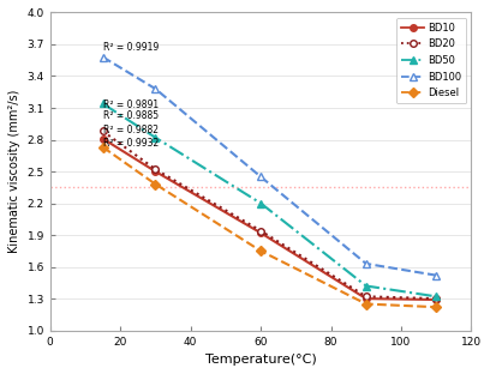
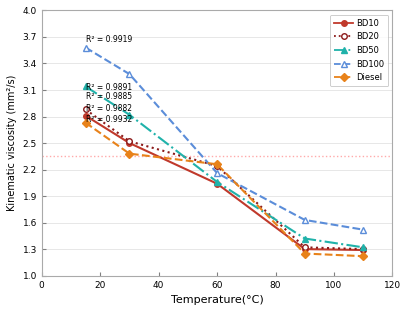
BD10/60: 1.92 -> 2.04
BD20/60: 1.94 -> 2.24
BD50/60: 2.20 -> 2.06
BD100/60: 2.45 -> 2.16
Diesel/60: 1.75 -> 2.26
